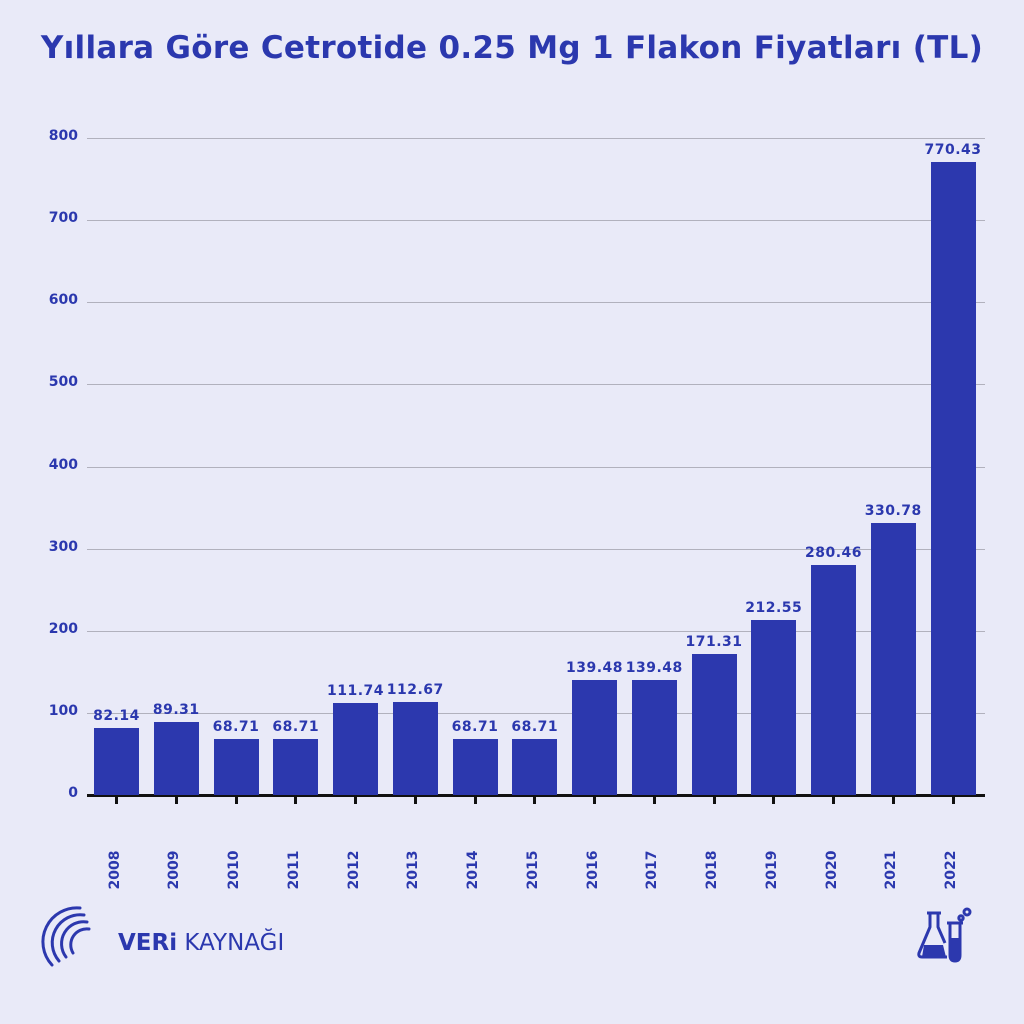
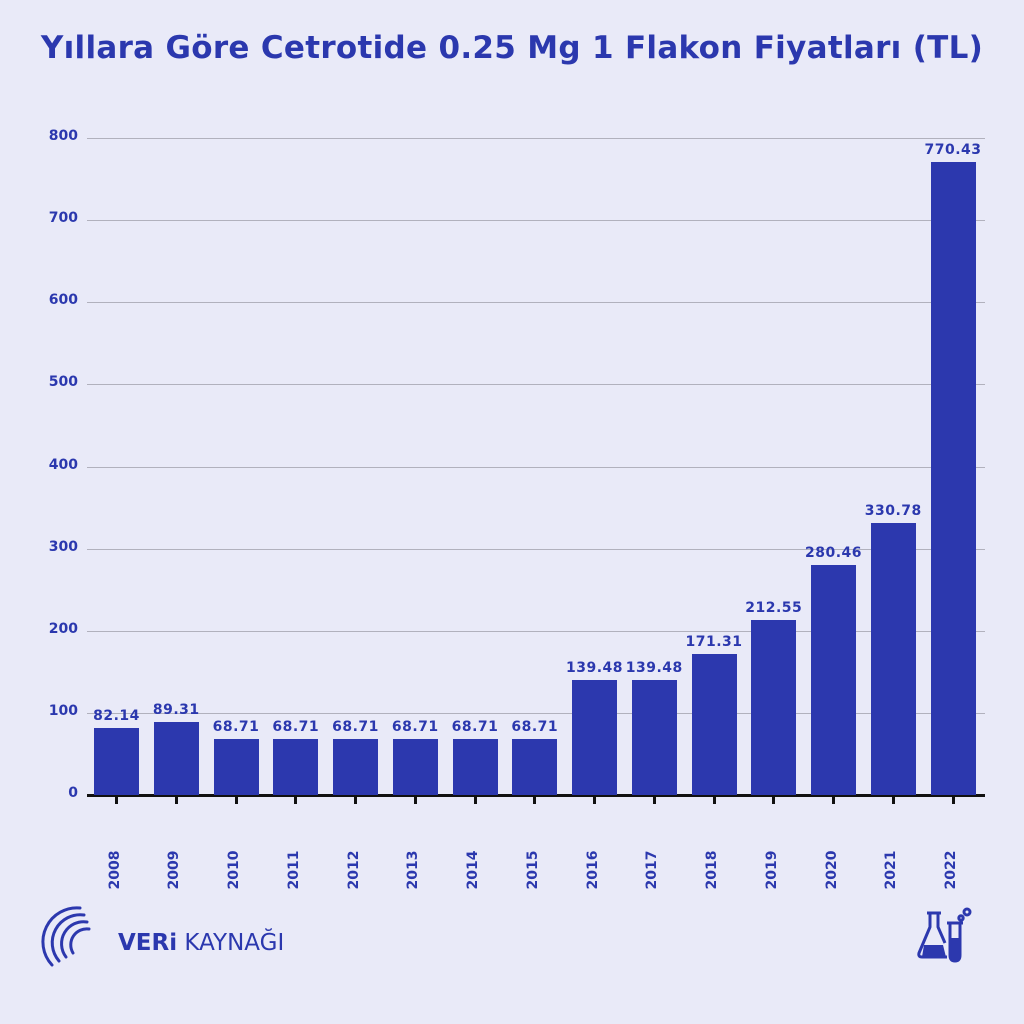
2012: 111.74 -> 68.71
2013: 112.67 -> 68.71
